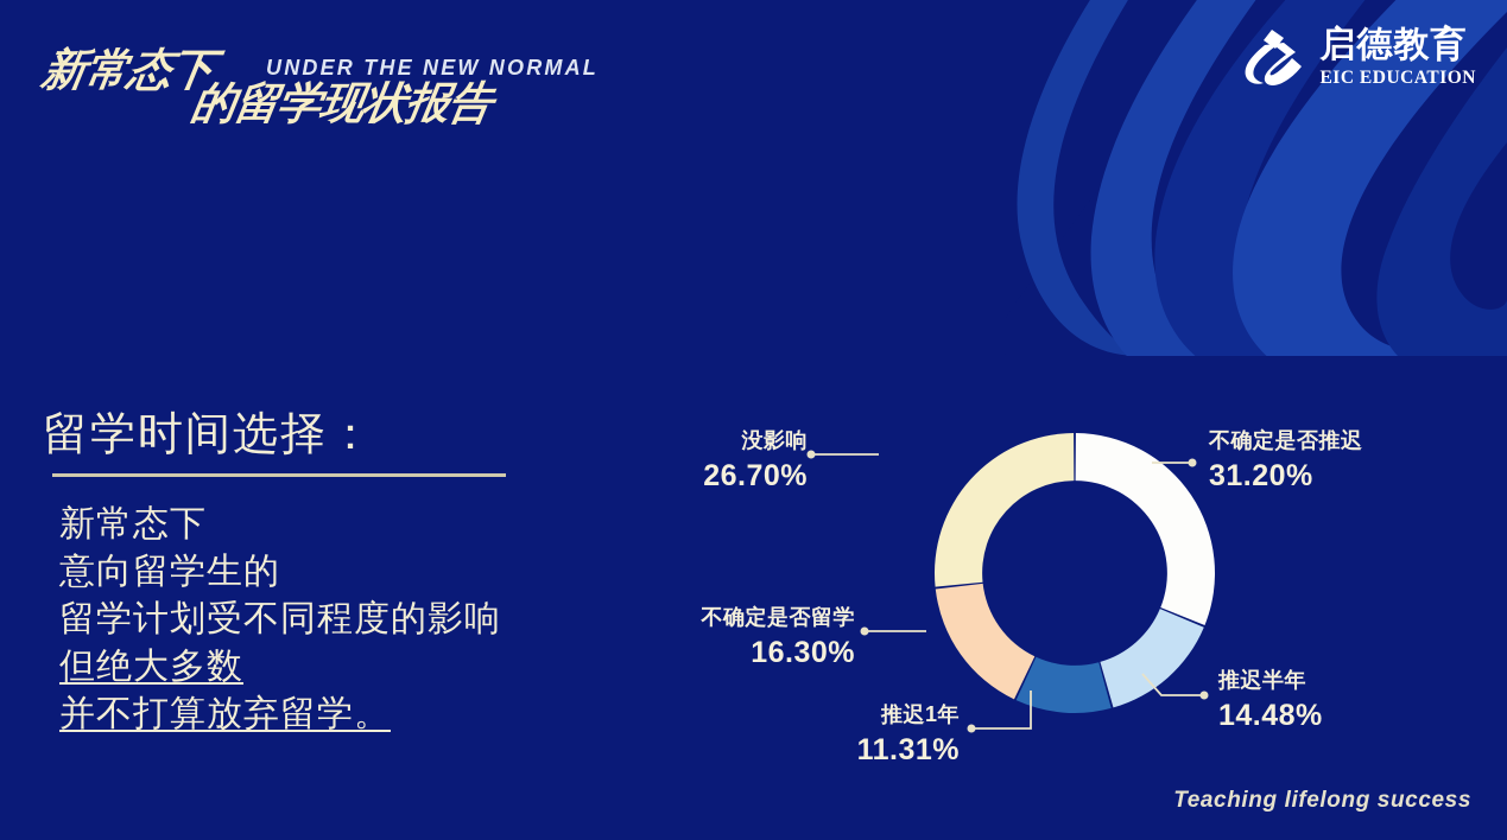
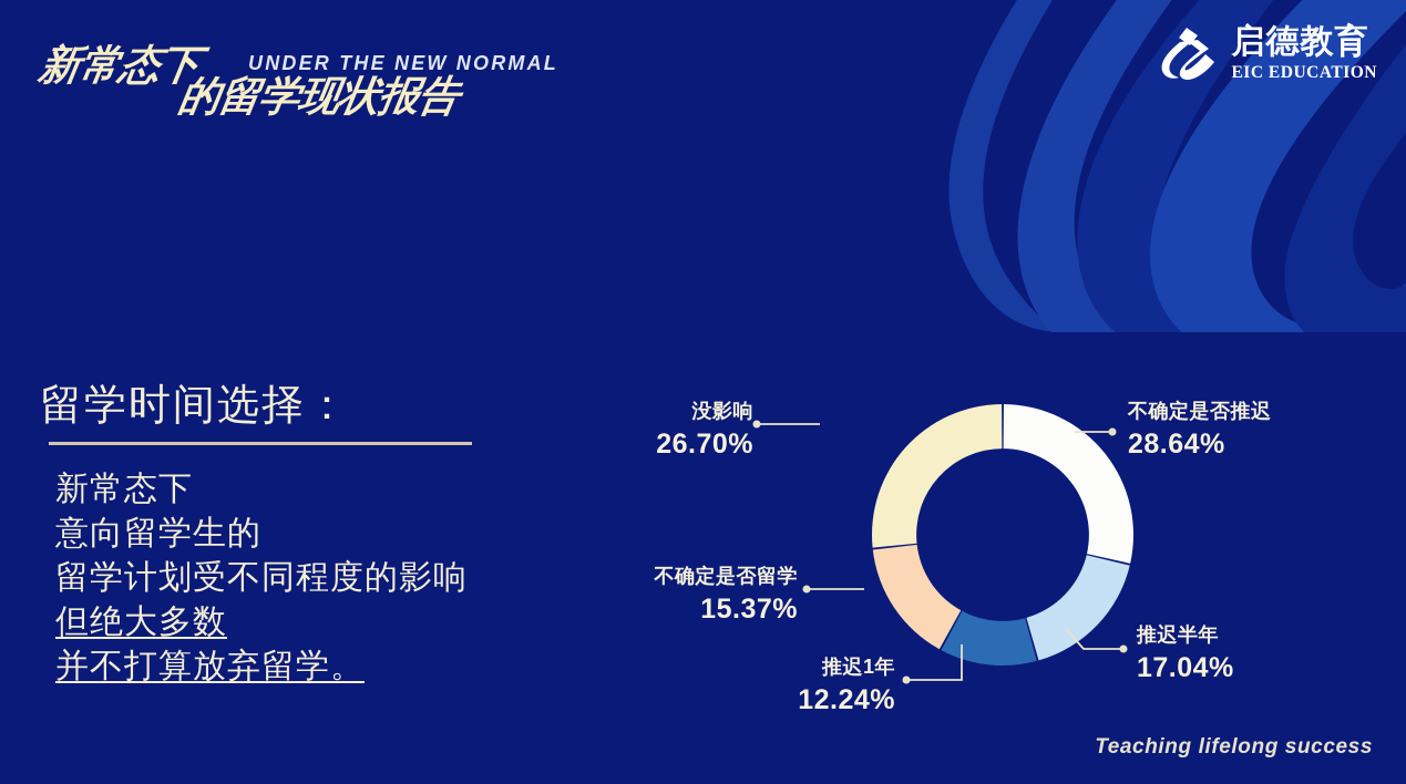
不确定是否推迟: 31.20% -> 28.64%
推迟半年: 14.48% -> 17.04%
推迟1年: 11.31% -> 12.24%
不确定是否留学: 16.30% -> 15.37%
